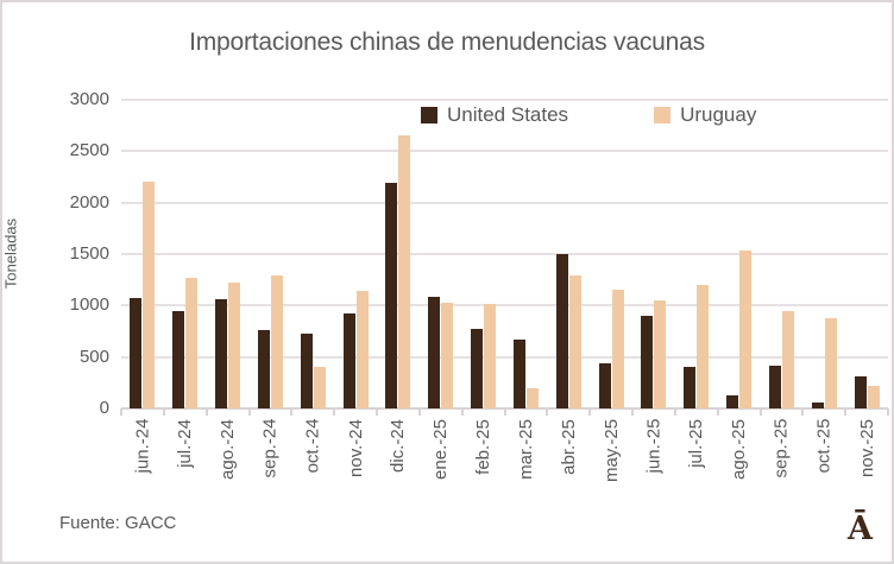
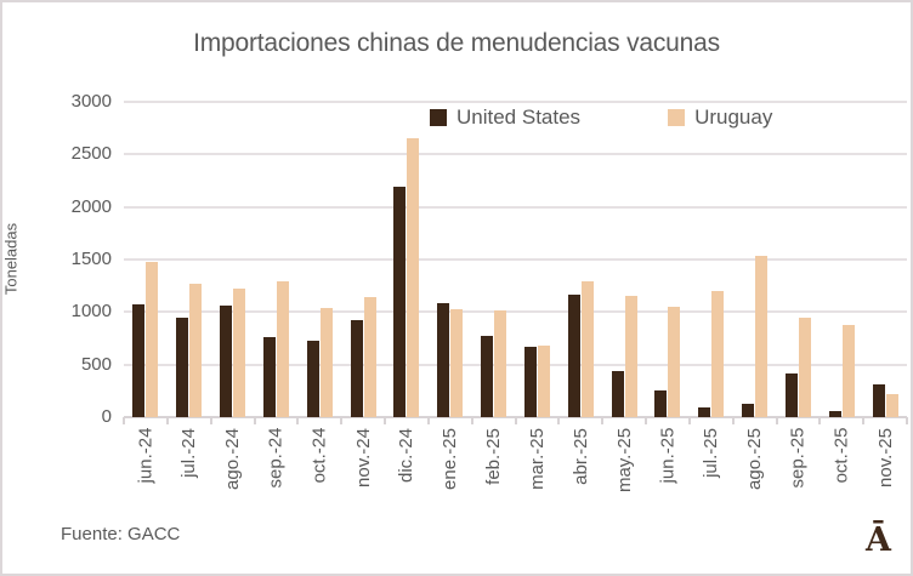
Uruguay/jun.-24: 2200 -> 1500
Uruguay/oct.-24: 400 -> 1000
Uruguay/mar.-25: 200 -> 700
United States/abr.-25: 1500 -> 1200
United States/jun.-25: 900 -> 200
United States/jul.-25: 400 -> 100
